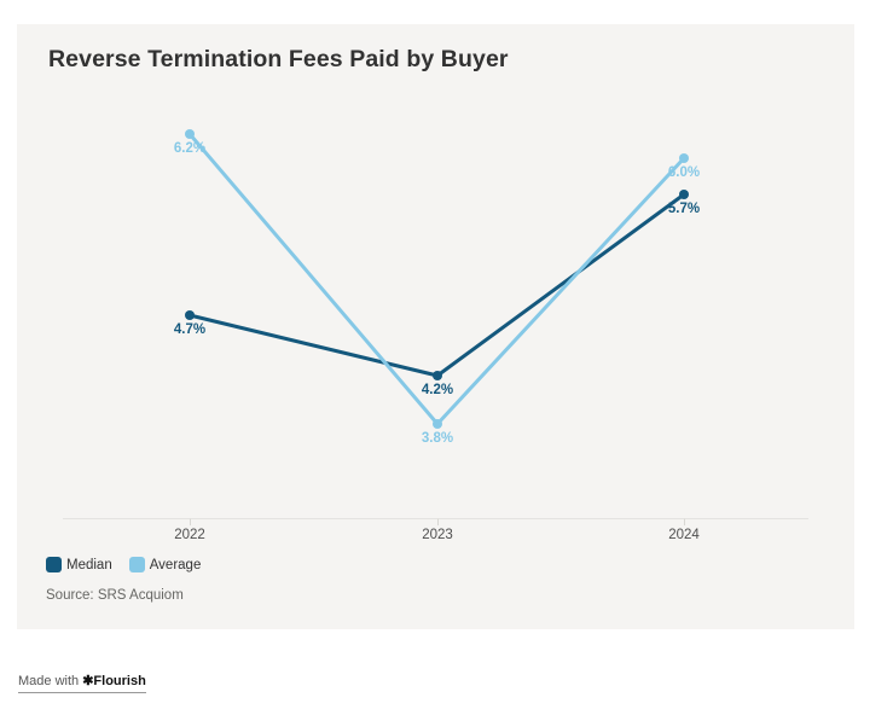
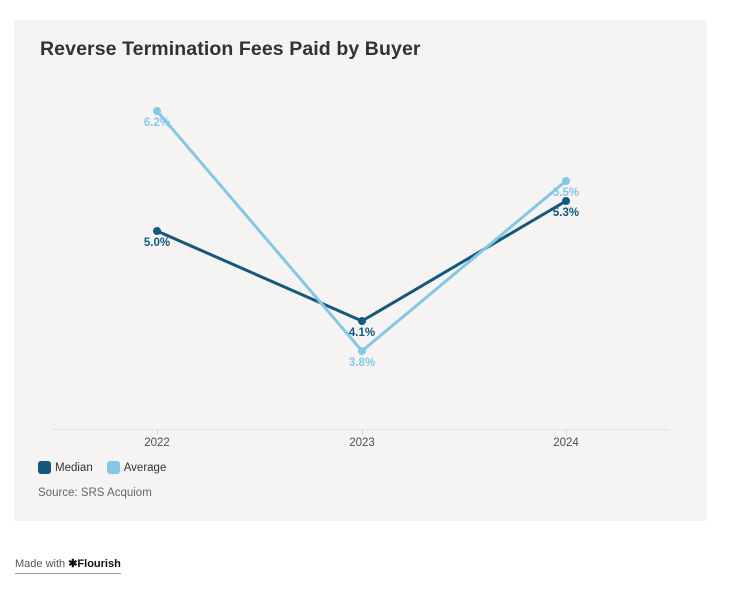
Median/2022: 4.7% -> 5.0%
Median/2023: 4.2% -> 4.1%
Median/2024: 5.7% -> 5.3%
Average/2024: 6.0% -> 5.5%
